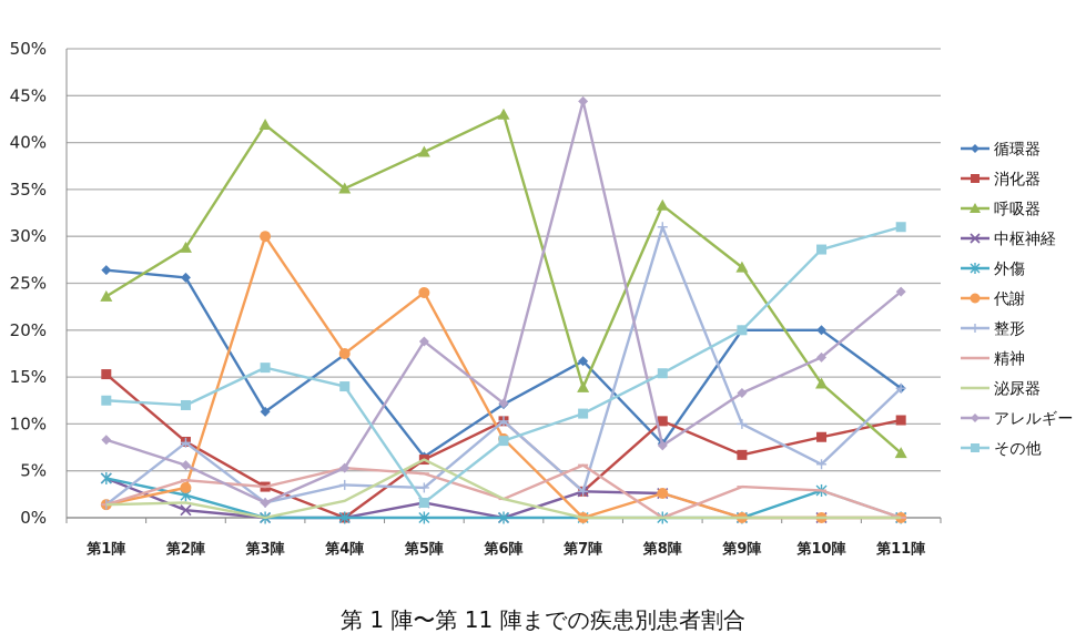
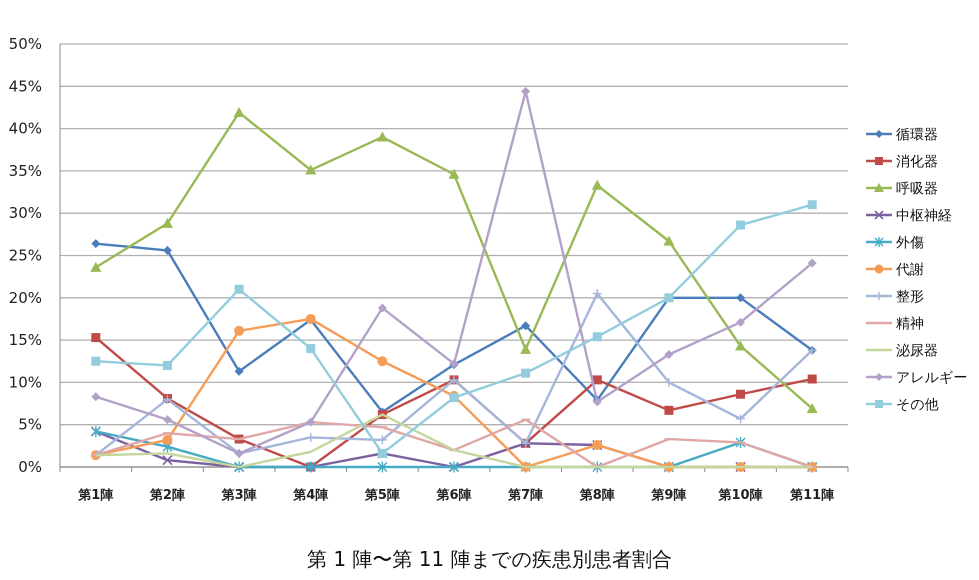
代謝/第3陣: 30% -> 16%
その他/第3陣: 16% -> 21%
代謝/第5陣: 24% -> 12%
呼吸器/第6陣: 43% -> 35%
整形/第8陣: 31% -> 20%
